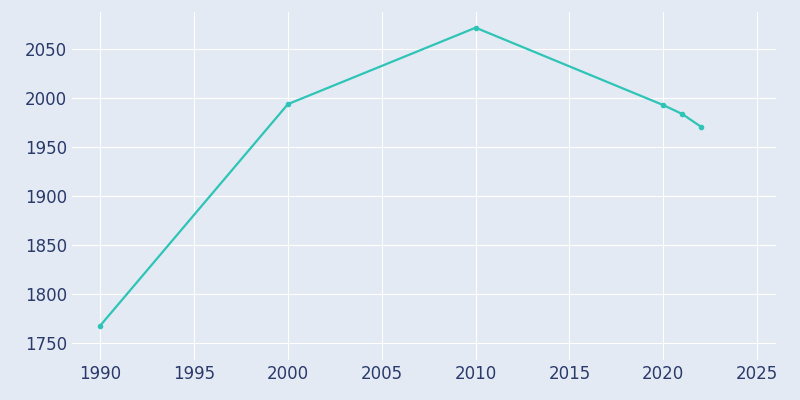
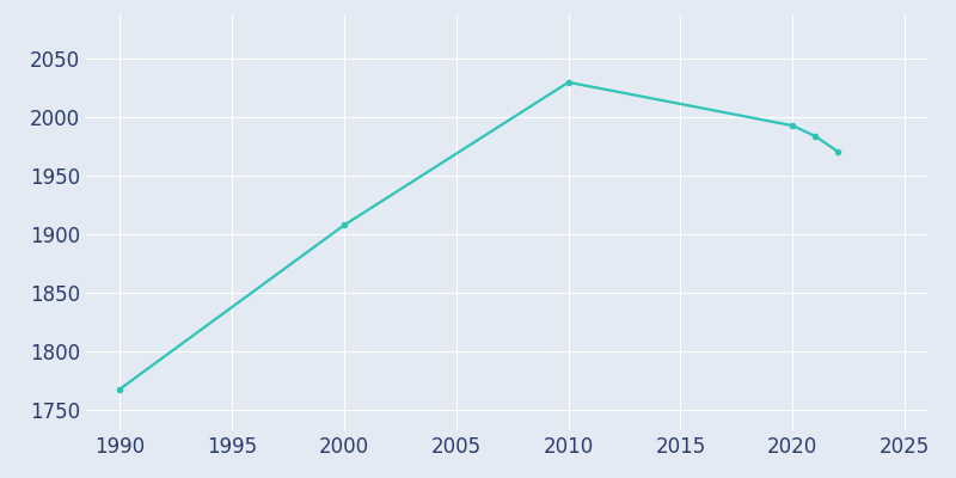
2000: 1994 -> 1908
2010: 2072 -> 2030
